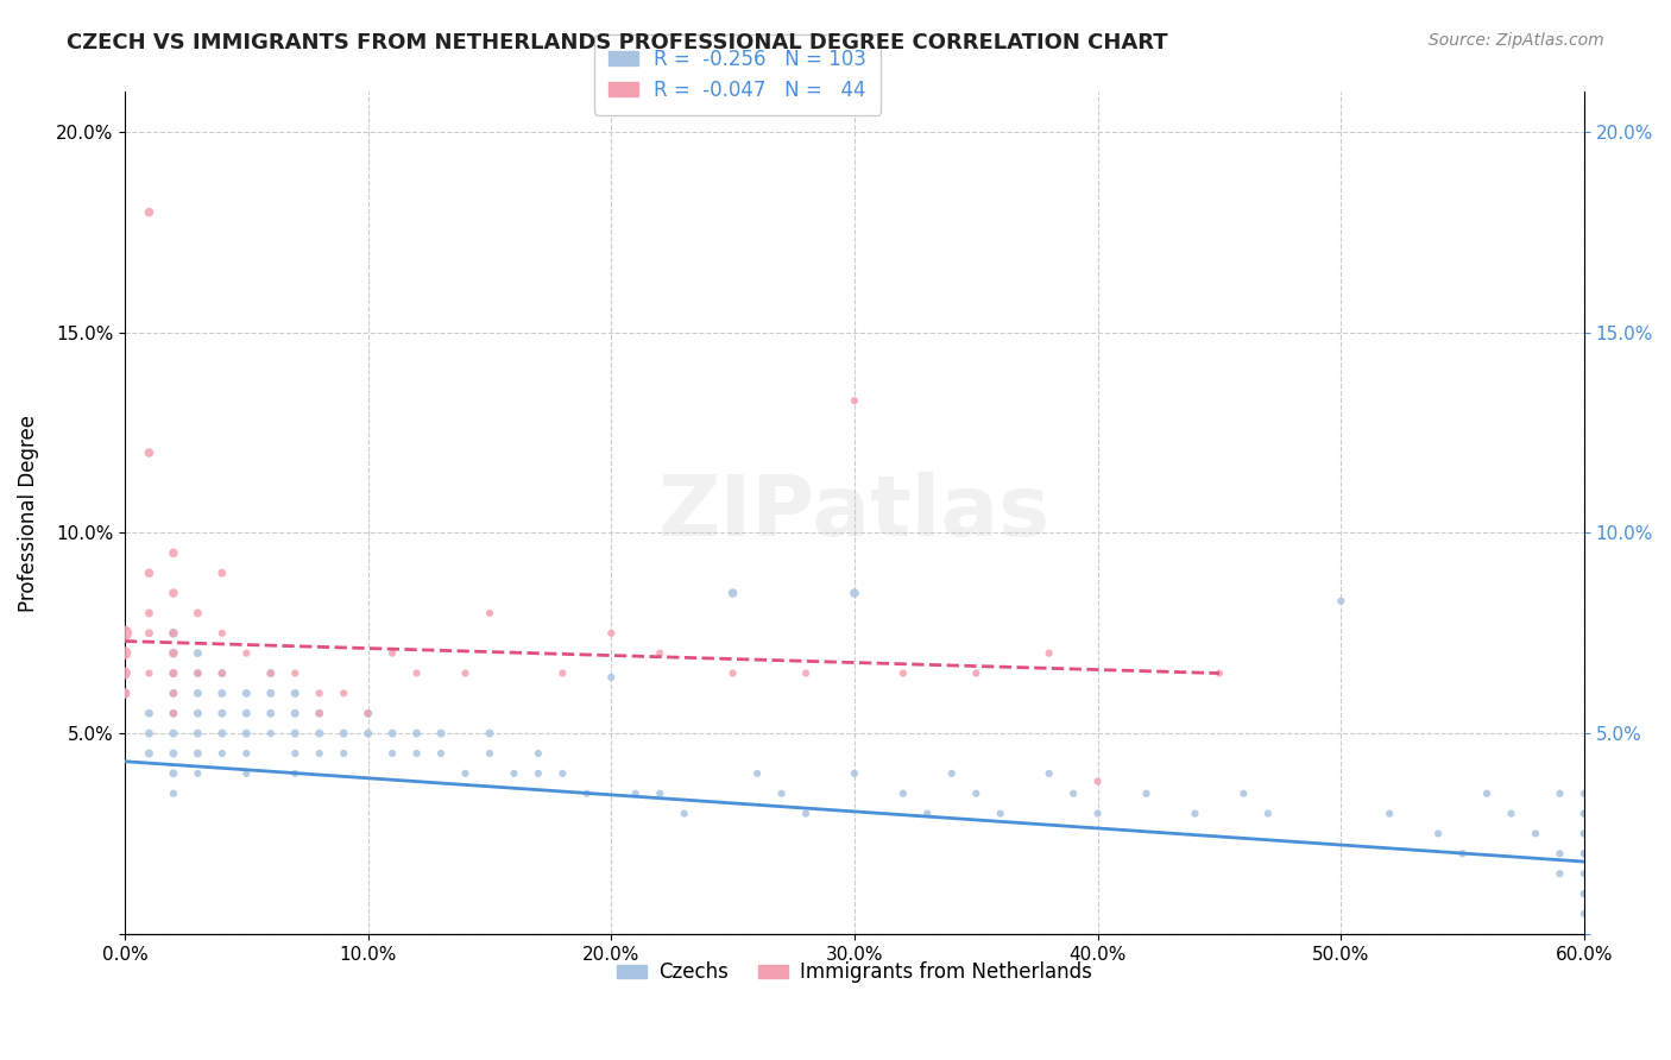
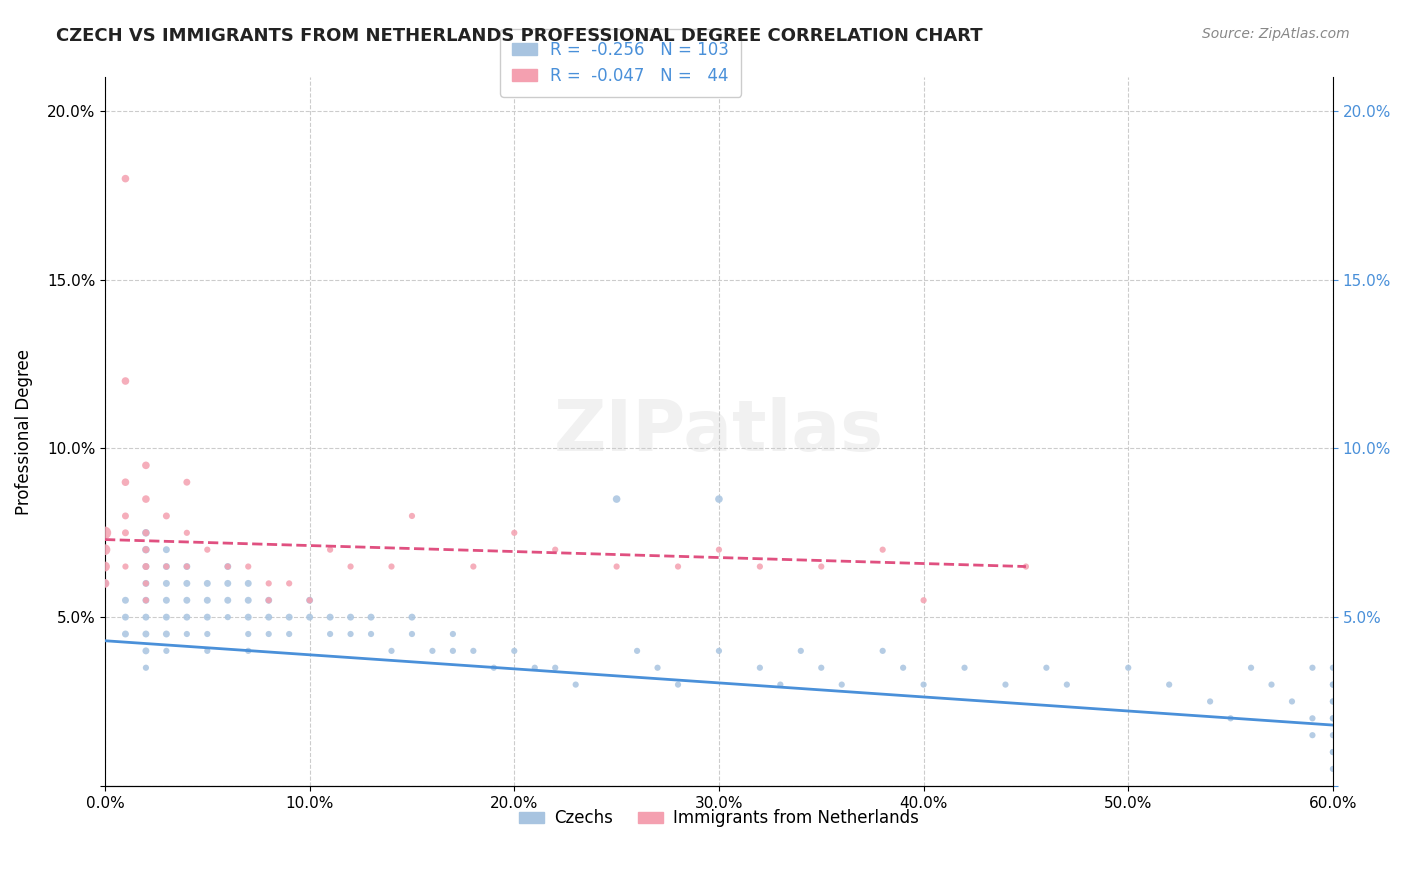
Czechs/20.0%: 6.4% -> 4.0%
Immigrants from Netherlands/30.0%: 13.3% -> 7.0%
Immigrants from Netherlands/40.0%: 3.8% -> 5.5%
Czechs/50.0%: 8.3% -> 3.5%
